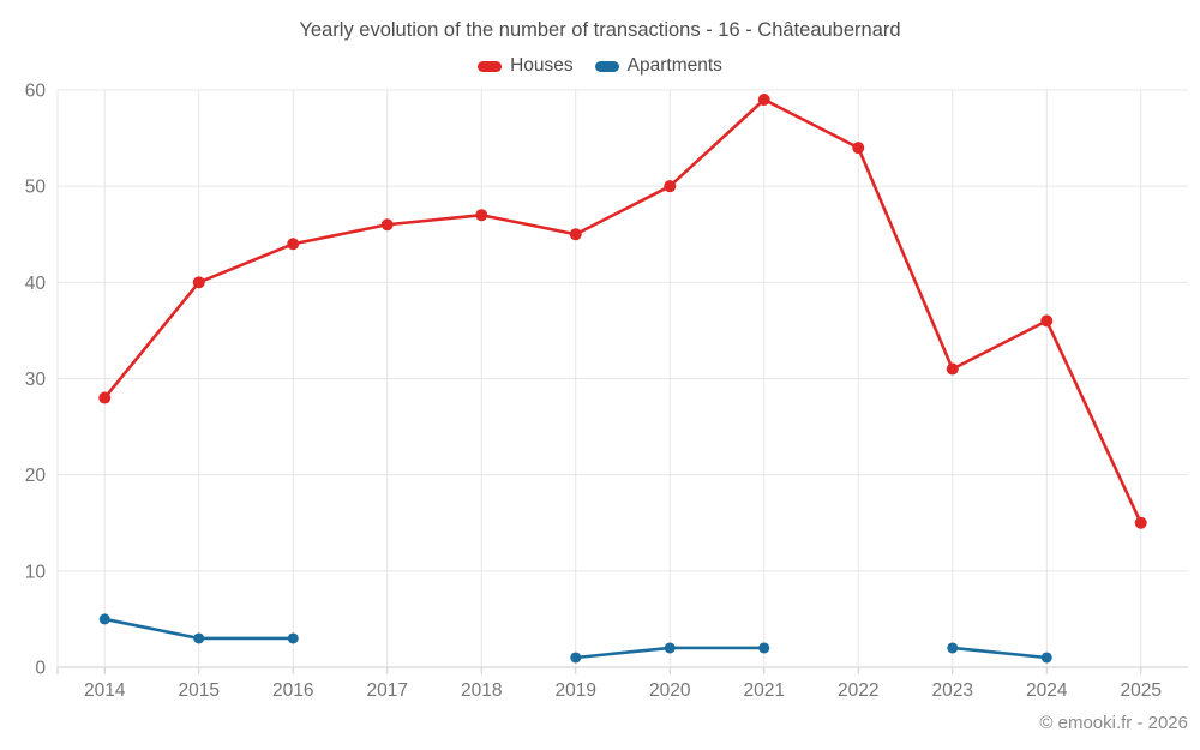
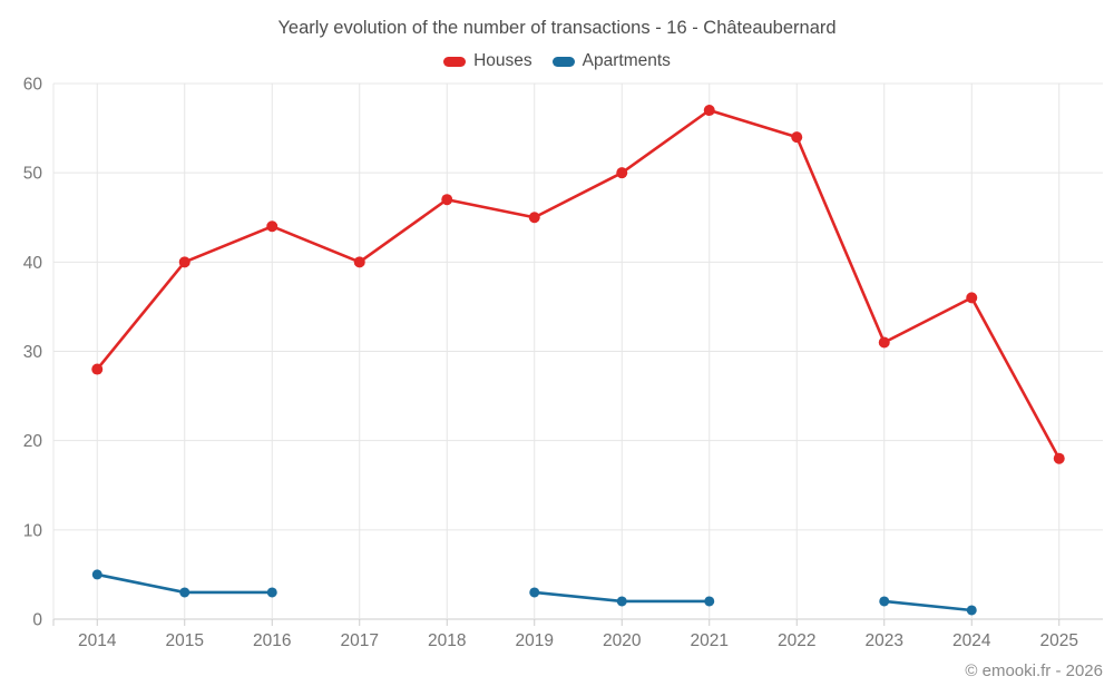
Houses/2017: 46 -> 40
Apartments/2019: 1 -> 3
Houses/2021: 59 -> 57
Houses/2025: 15 -> 18
